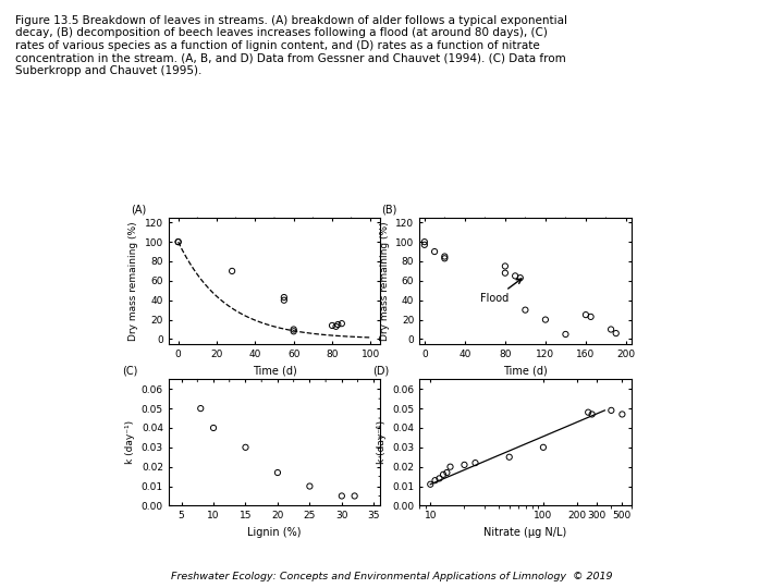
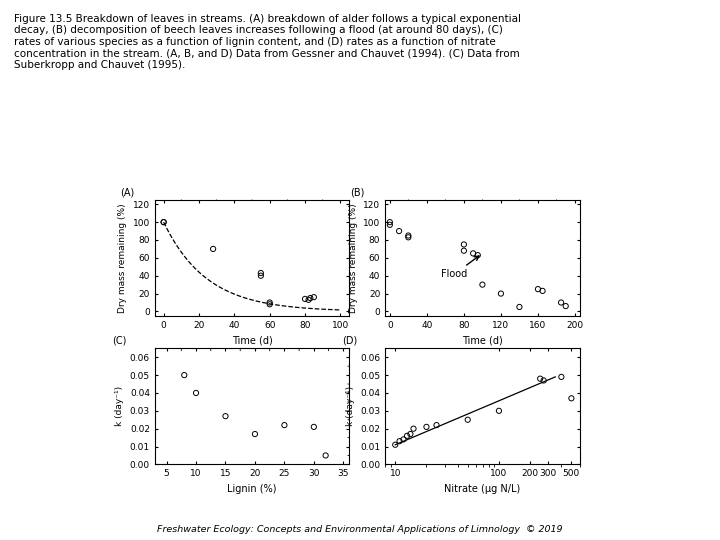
15: 0.030 -> 0.027
25: 0.010 -> 0.022
30: 0.005 -> 0.021
500: 0.047 -> 0.037
